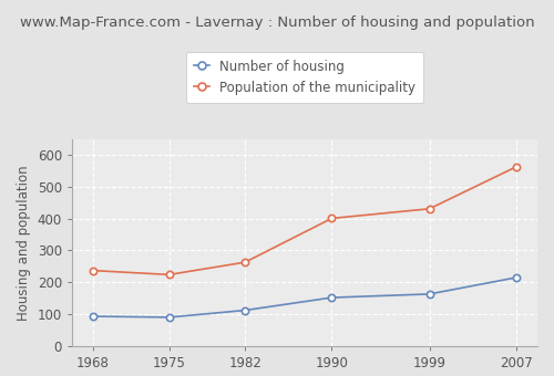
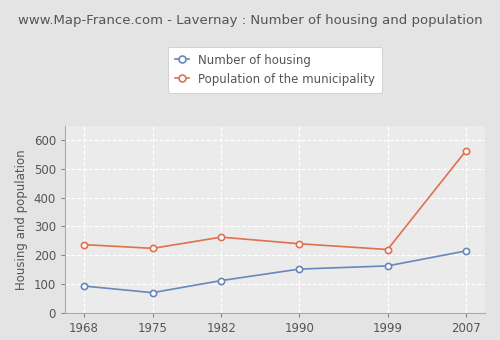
Number of housing/1975: 90 -> 70
Population of the municipality/1990: 401 -> 240
Population of the municipality/1999: 431 -> 220
